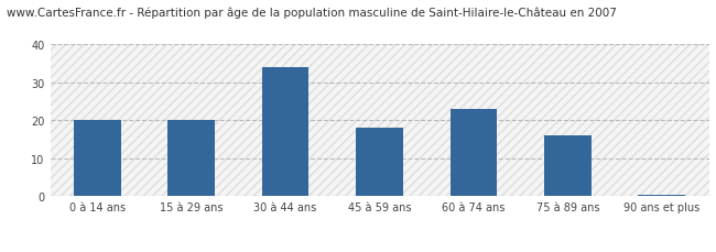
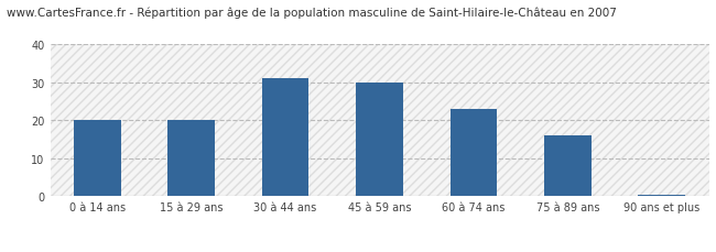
30 à 44 ans: 34.0 -> 31.0
45 à 59 ans: 18.0 -> 30.0
